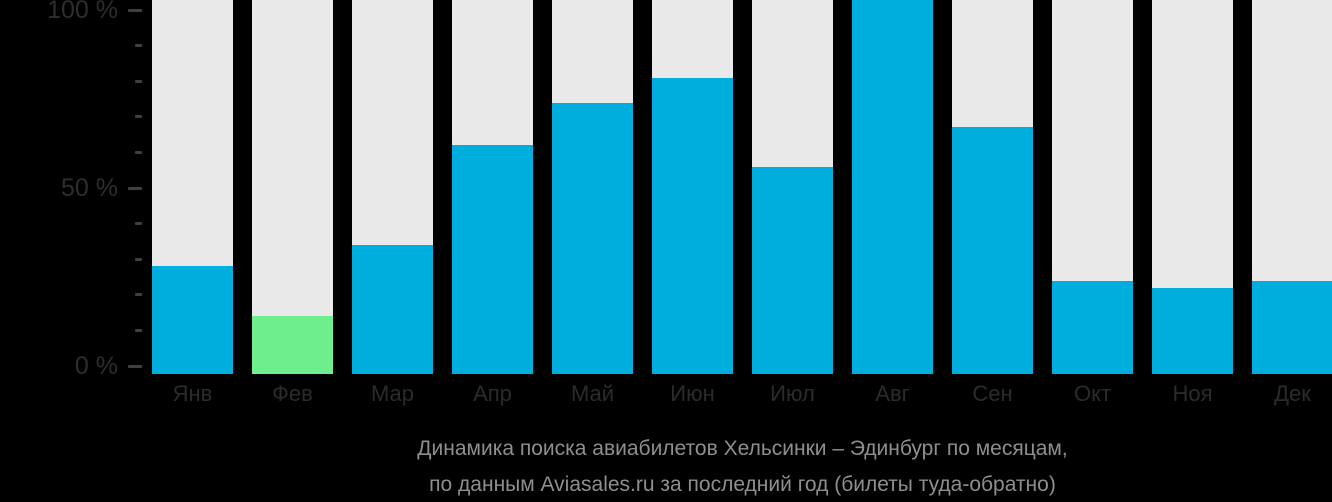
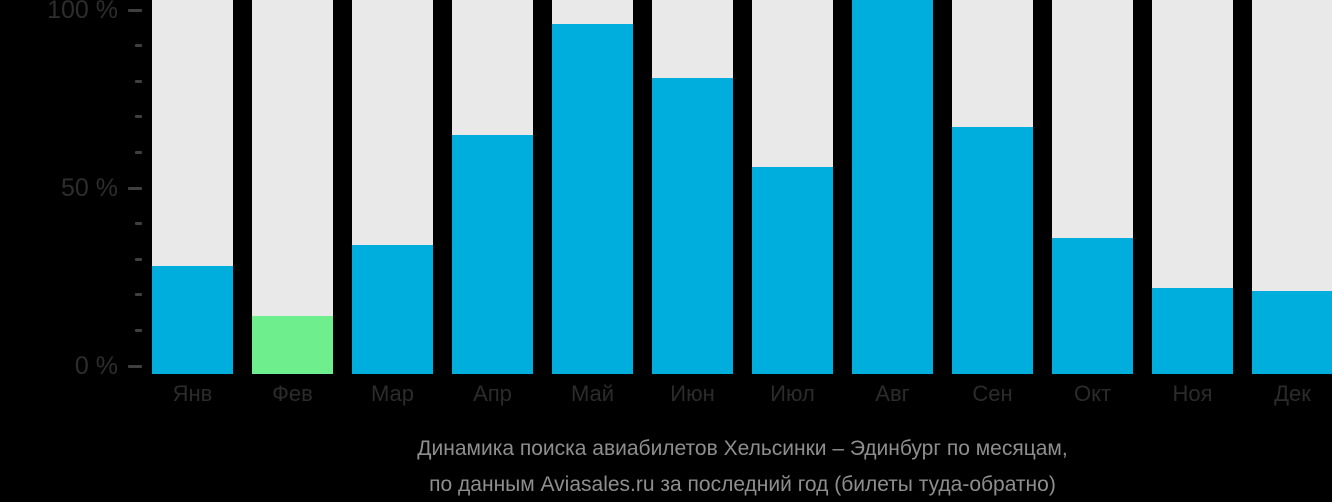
Апр: 62% -> 65%
Май: 74% -> 96%
Окт: 24% -> 36%
Дек: 24% -> 21%
